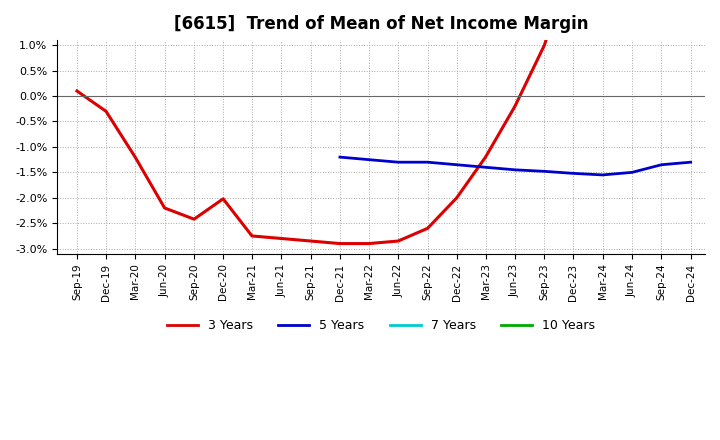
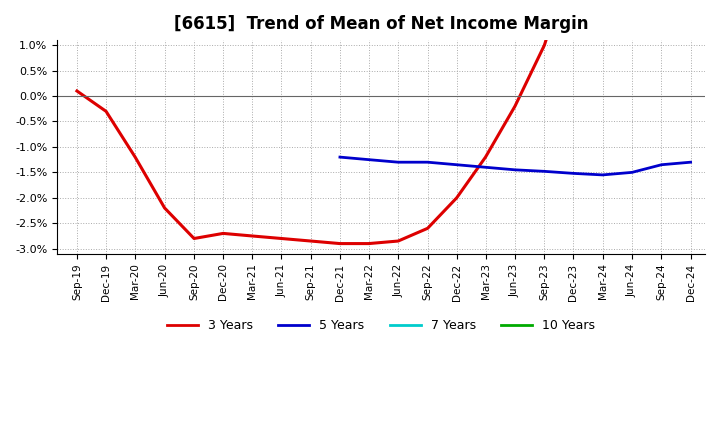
3 Years/Sep-20: -2.42% -> -2.80%
3 Years/Dec-20: -2.02% -> -2.70%
